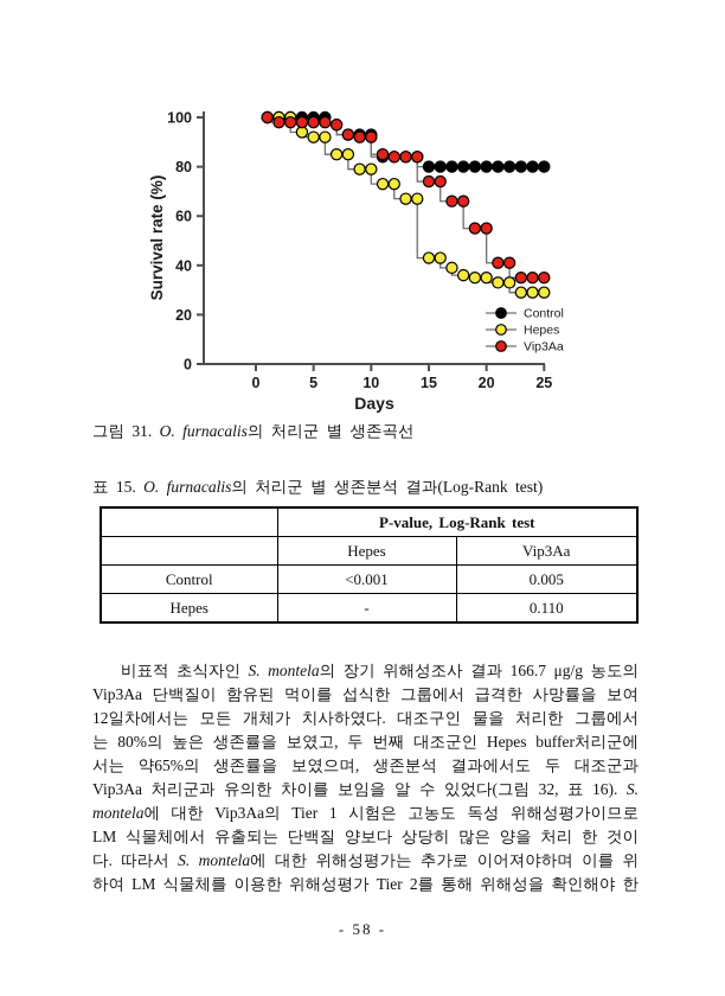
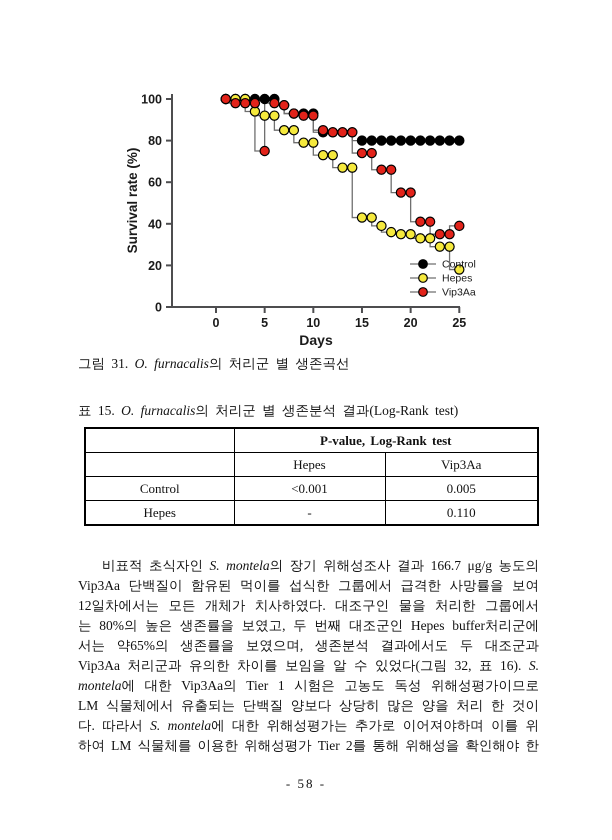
Vip3Aa/5: 98 -> 75
Hepes/25: 29 -> 18
Vip3Aa/25: 35 -> 39
